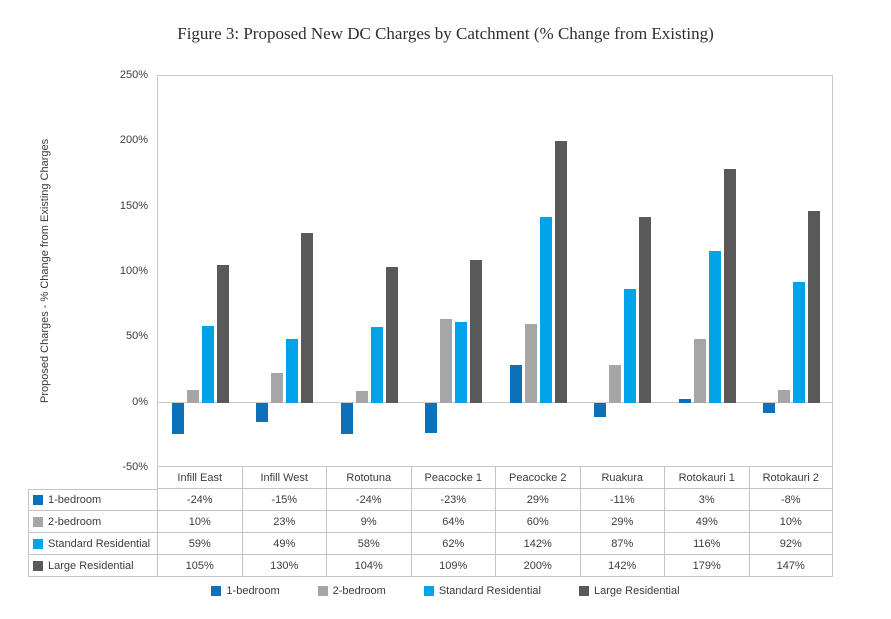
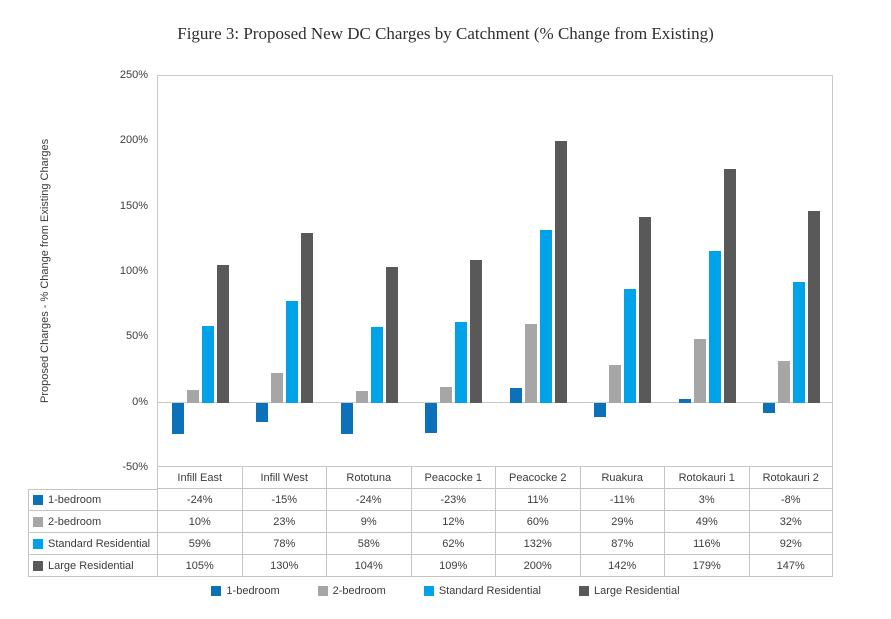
Standard Residential/Infill West: 49% -> 78%
2-bedroom/Peacocke 1: 64% -> 12%
1-bedroom/Peacocke 2: 29% -> 11%
Standard Residential/Peacocke 2: 142% -> 132%
2-bedroom/Rotokauri 2: 10% -> 32%
